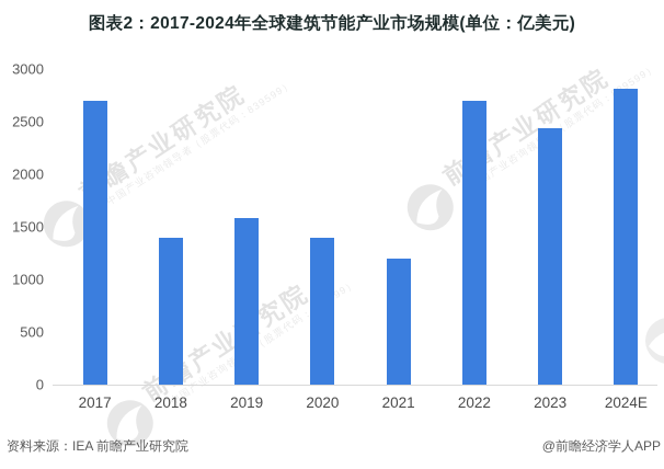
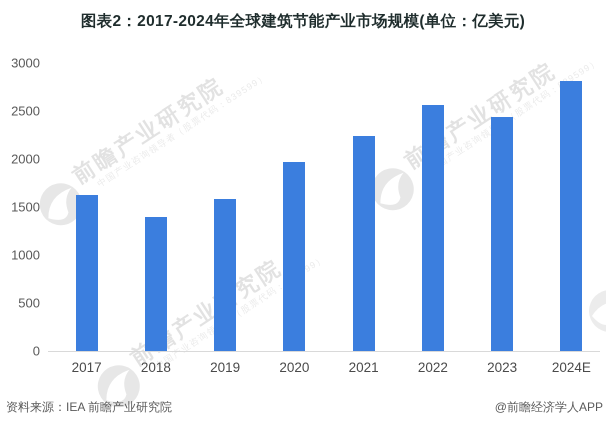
2017: 2700 -> 1600
2020: 1400 -> 2000
2021: 1200 -> 2200
2022: 2700 -> 2600
